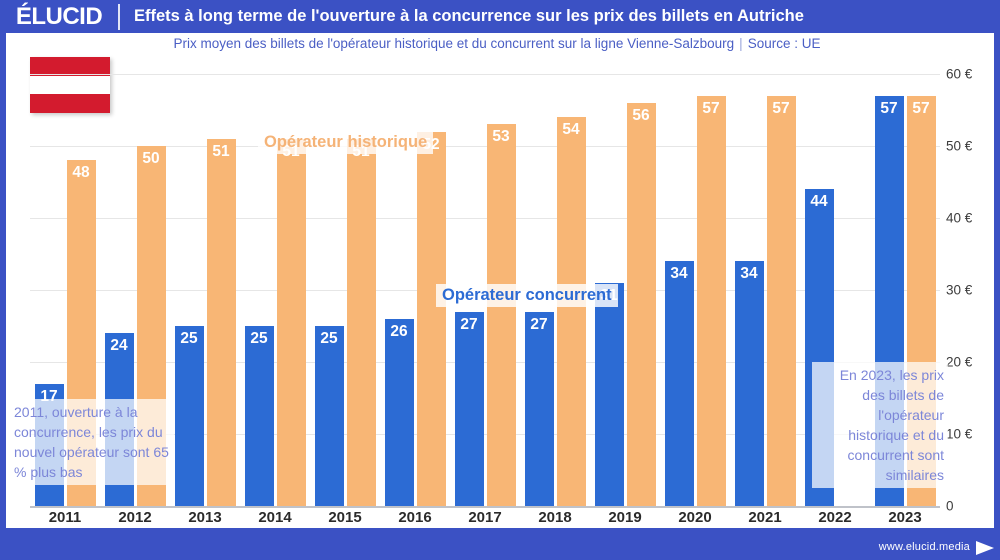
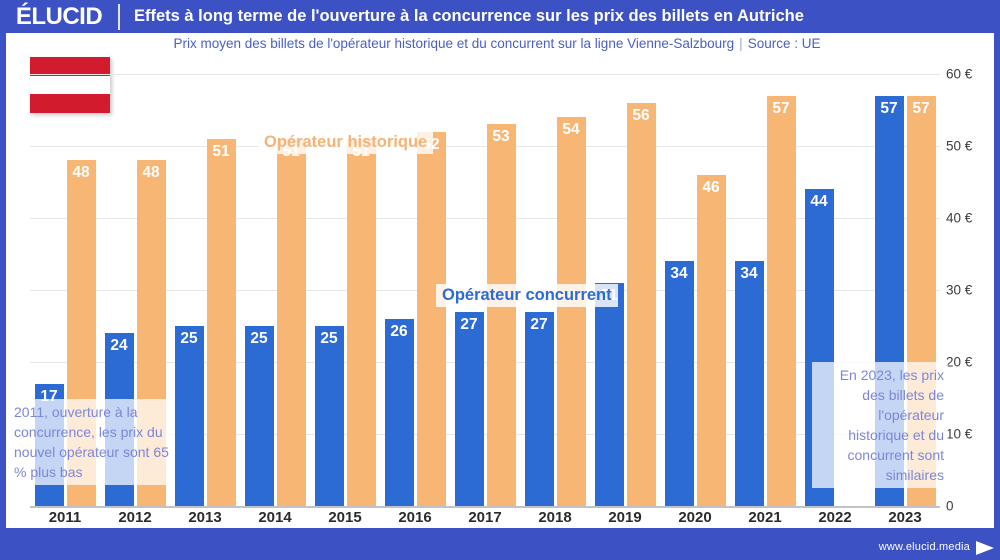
Opérateur historique/2012: 50 -> 48
Opérateur historique/2020: 57 -> 46
